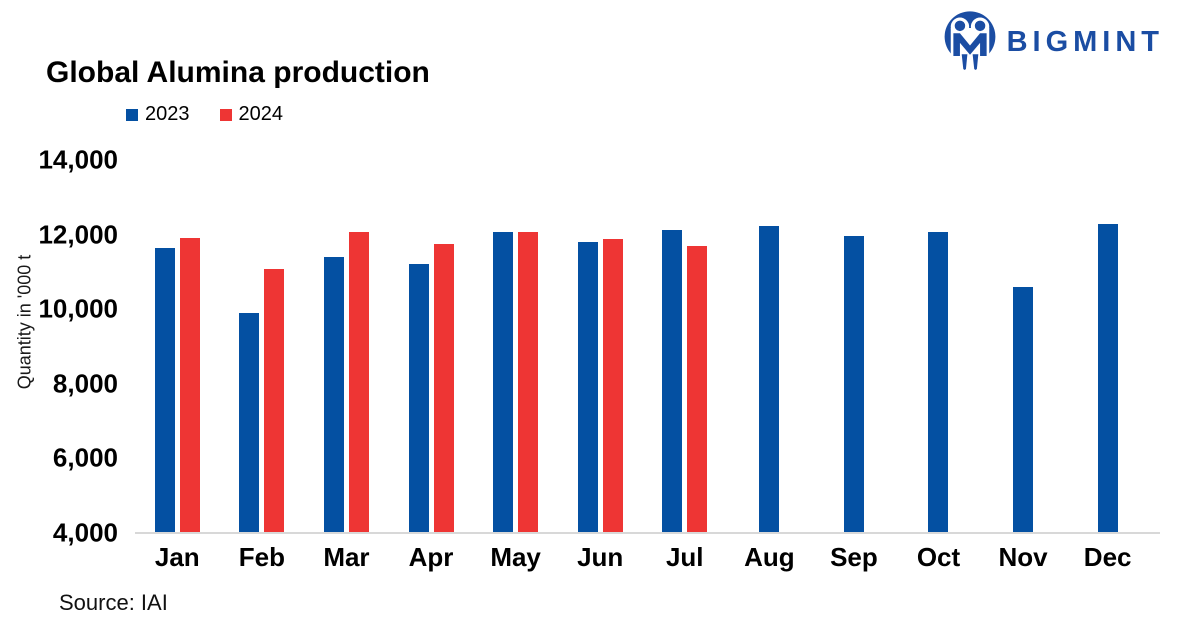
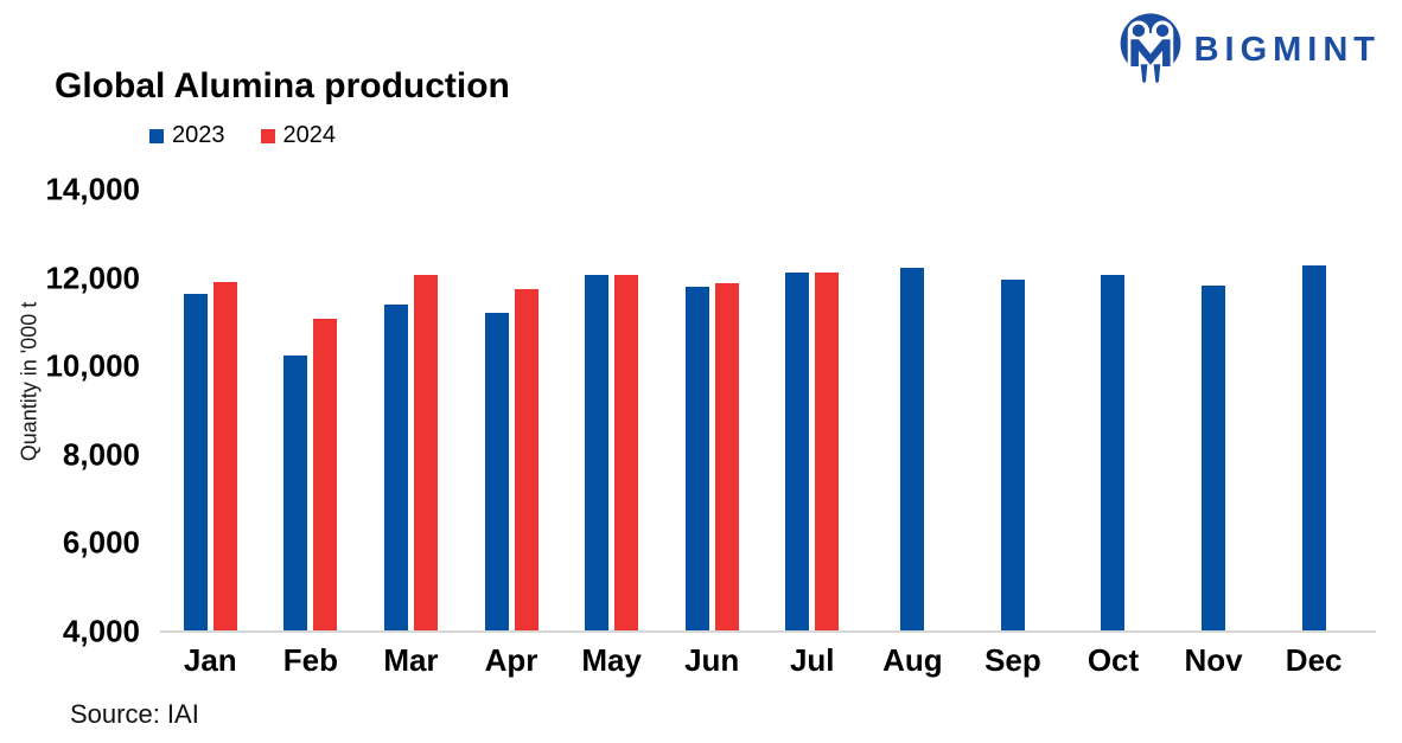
2023/Feb: 9900 -> 10200
2024/Jul: 11700 -> 12100
2023/Nov: 10600 -> 11800
